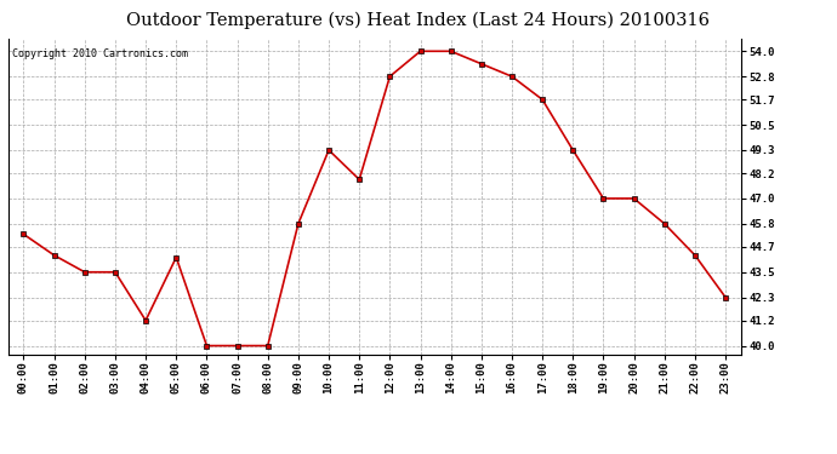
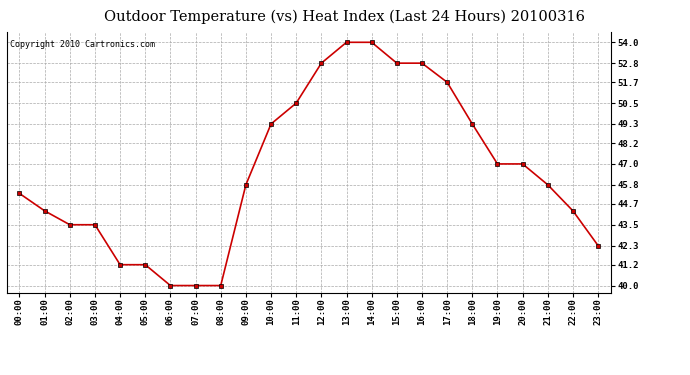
05:00: 44.2 -> 41.2
11:00: 47.9 -> 50.5
15:00: 53.4 -> 52.8
